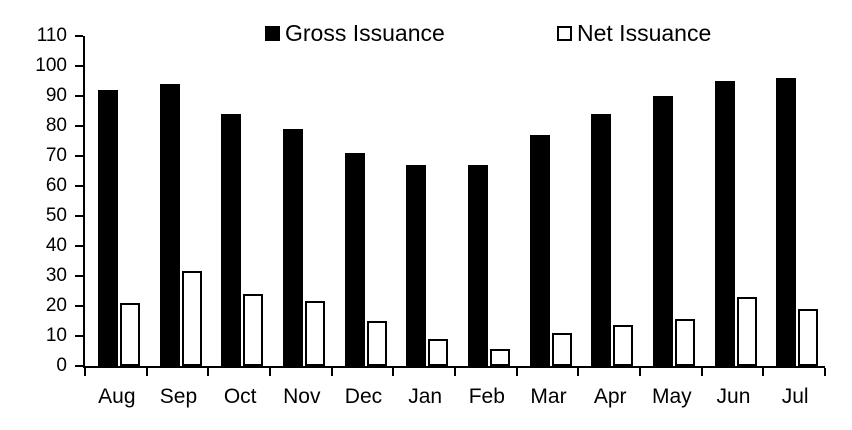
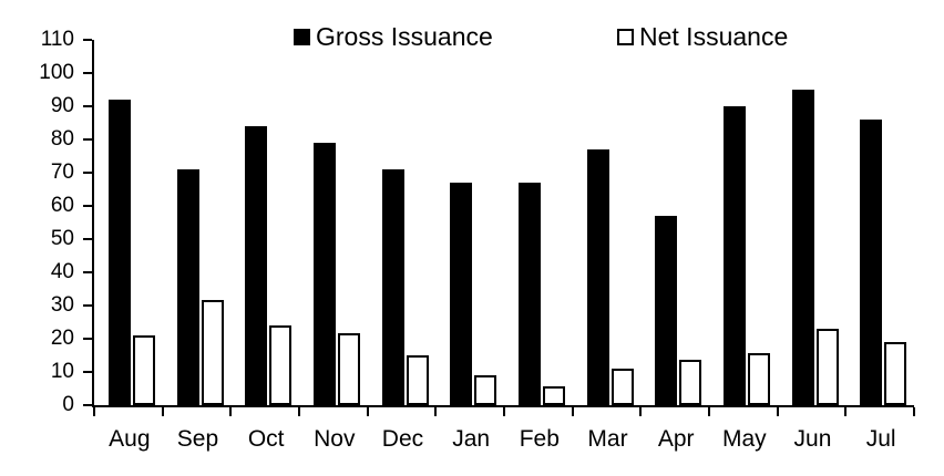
Gross Issuance/Sep: 94 -> 71
Gross Issuance/Apr: 84 -> 57
Gross Issuance/Jul: 96 -> 86
